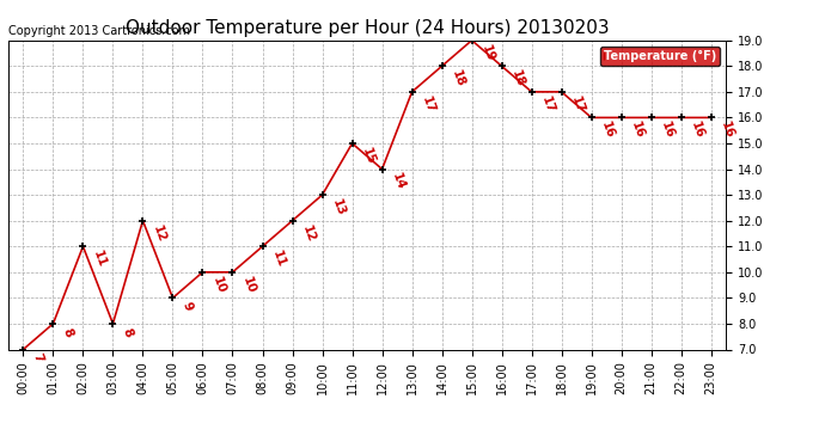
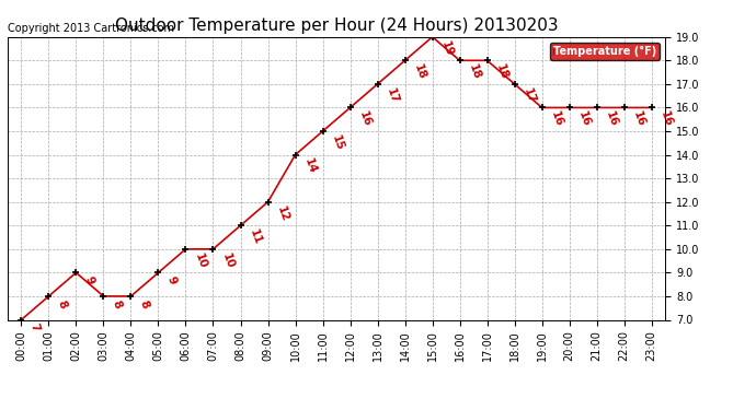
02:00: 11 -> 9
04:00: 12 -> 8
10:00: 13 -> 14
12:00: 14 -> 16
17:00: 17 -> 18
